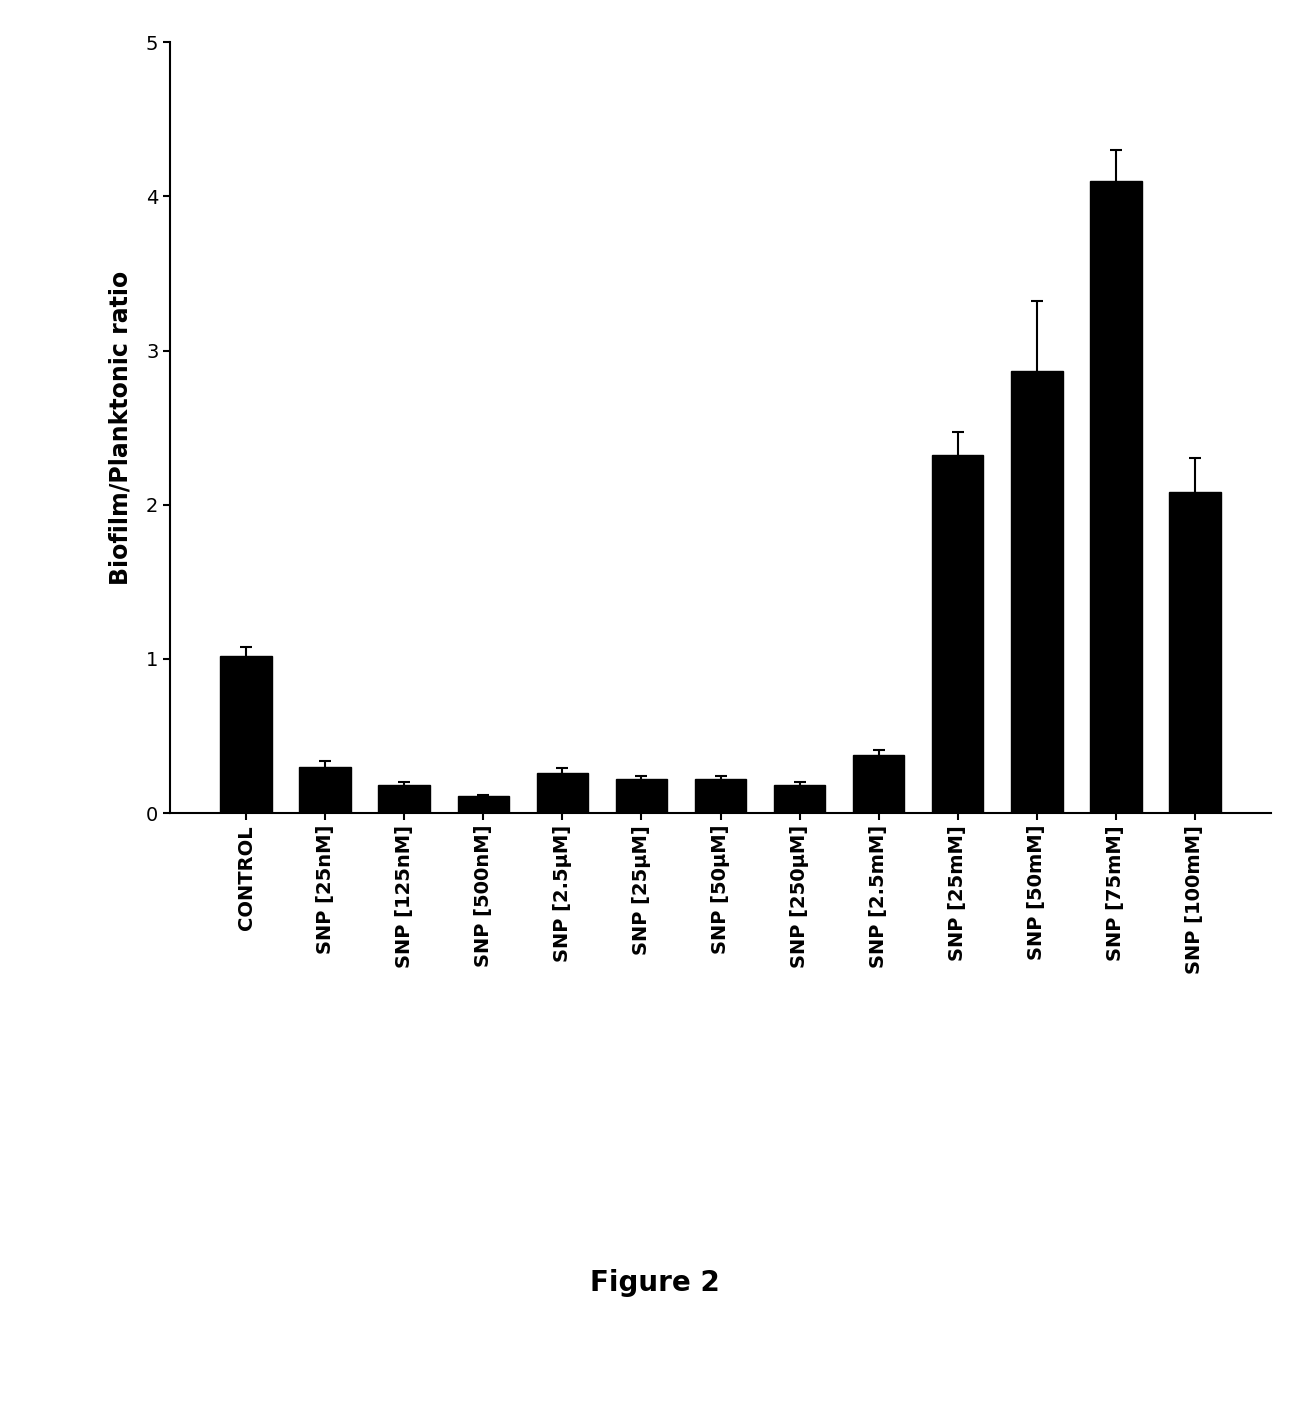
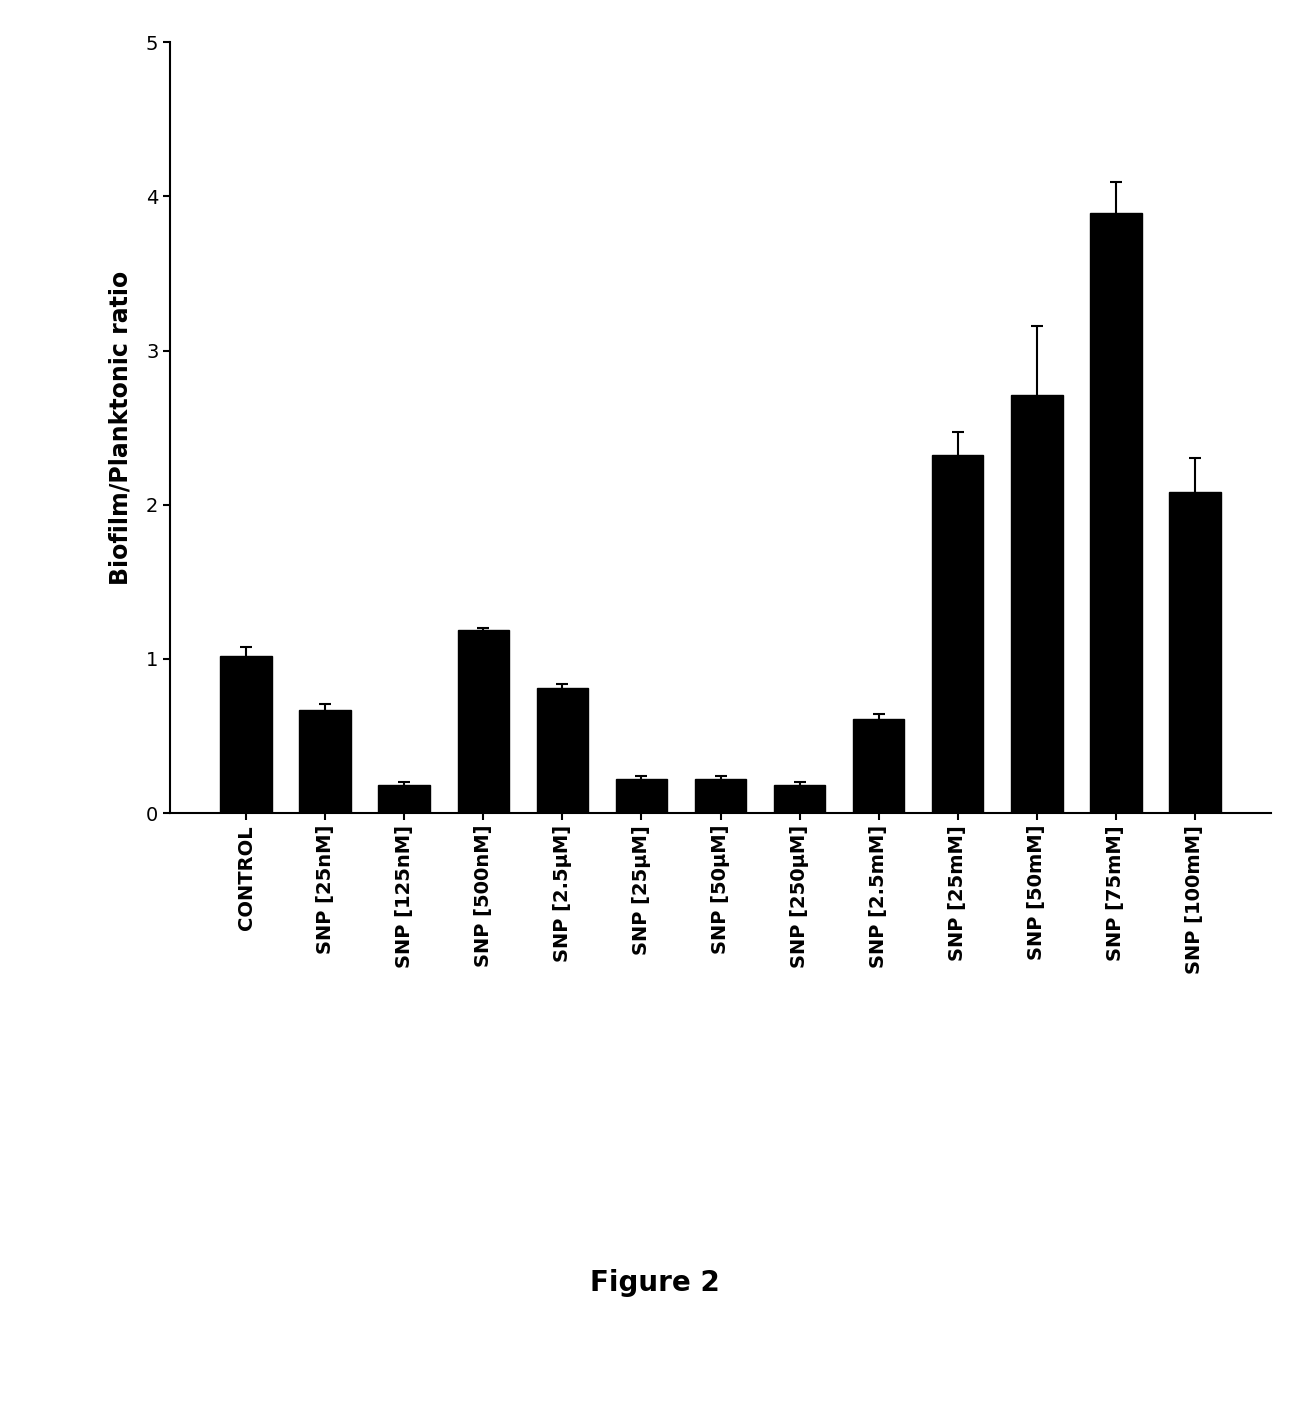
SNP [25nM]: 0.30 -> 0.67
SNP [500nM]: 0.11 -> 1.19
SNP [2.5μM]: 0.26 -> 0.81
SNP [2.5mM]: 0.38 -> 0.61
SNP [50mM]: 2.87 -> 2.71
SNP [75mM]: 4.10 -> 3.89
